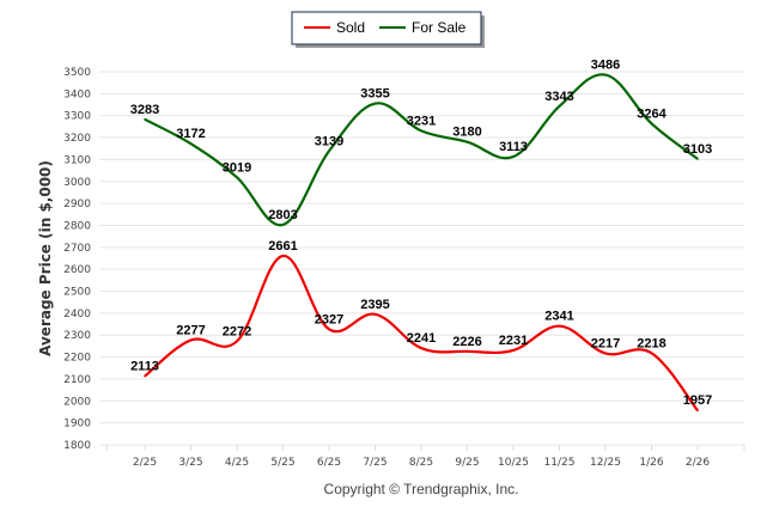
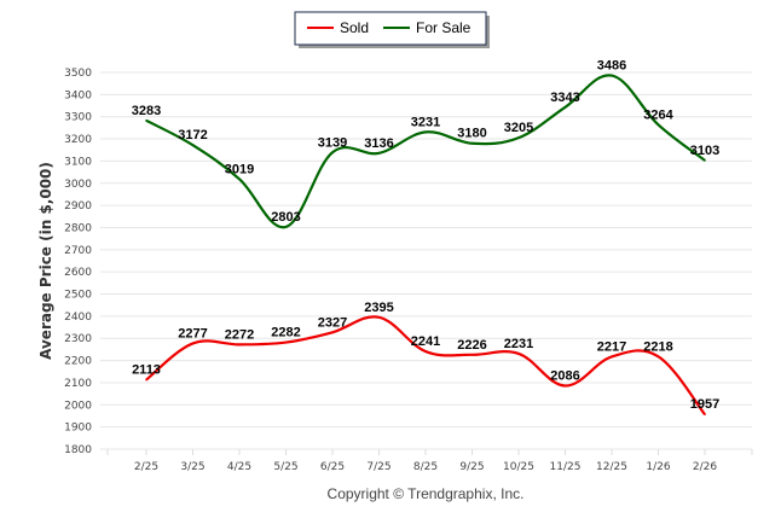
Sold/5/25: 2661 -> 2282
For Sale/7/25: 3355 -> 3136
For Sale/10/25: 3113 -> 3205
Sold/11/25: 2341 -> 2086
